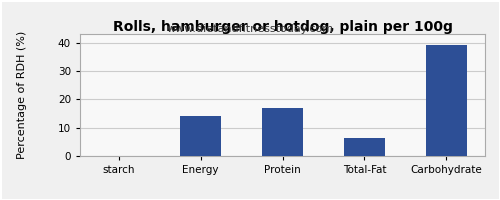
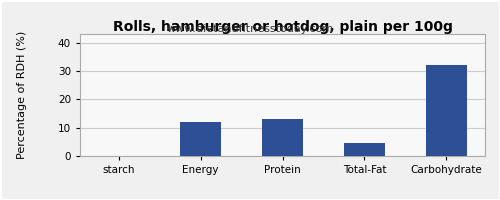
Energy: 14.0 -> 12.0
Protein: 17.0 -> 13.0
Total-Fat: 6.5 -> 4.5
Carbohydrate: 39.0 -> 32.0
